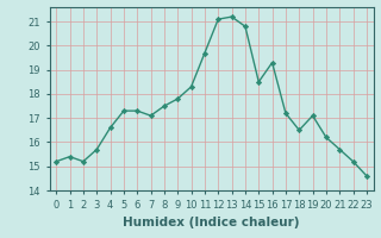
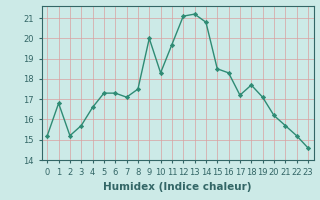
1: 15.4 -> 16.8
9: 17.8 -> 20.0
16: 19.3 -> 18.3
18: 16.5 -> 17.7
